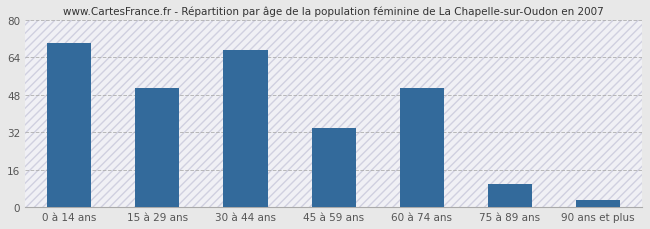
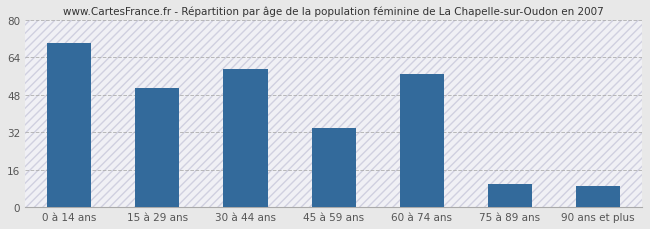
30 à 44 ans: 67 -> 59
60 à 74 ans: 51 -> 57
90 ans et plus: 3 -> 9
